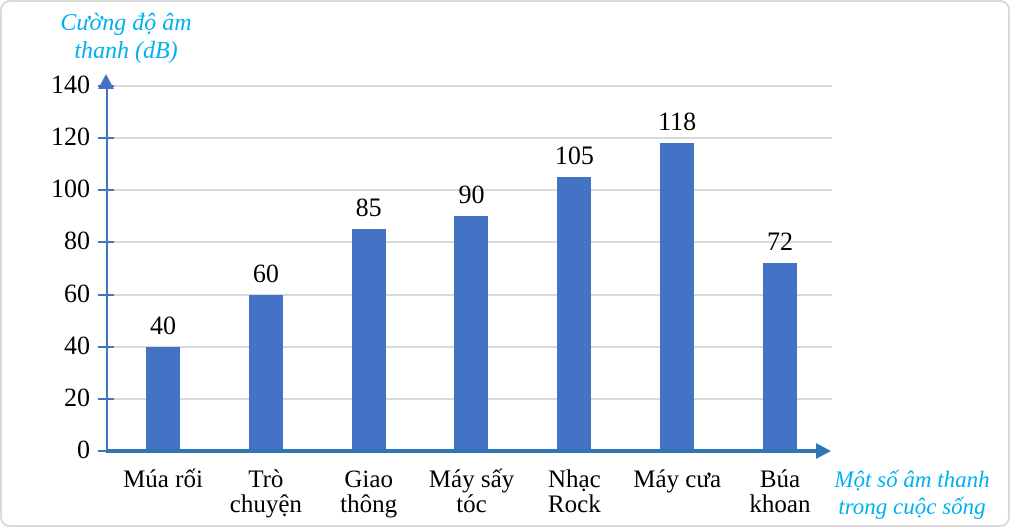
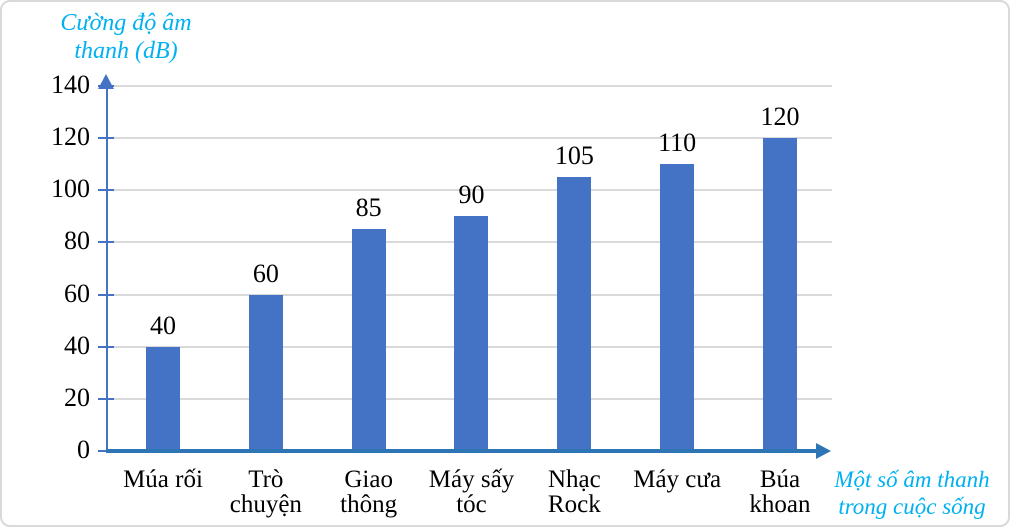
Máy cưa: 118 -> 110
Búa khoan: 72 -> 120
